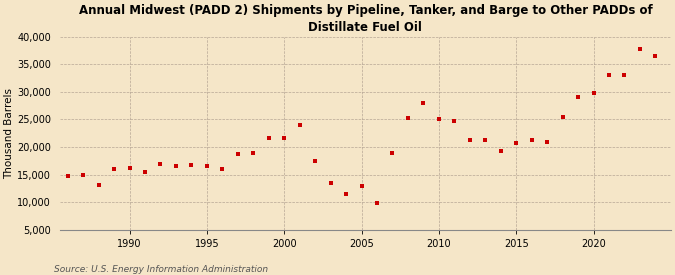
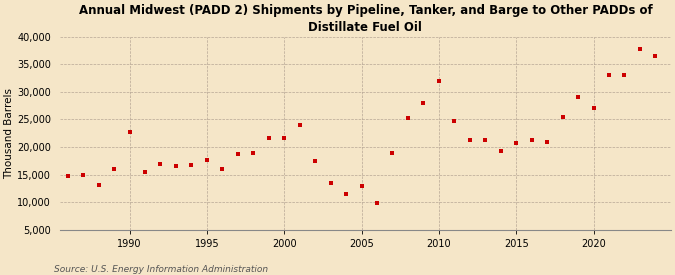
1990: 16,200 -> 22,800
1995: 16,500 -> 17,600
2010: 25,100 -> 32,000
2020: 29,800 -> 27,000
